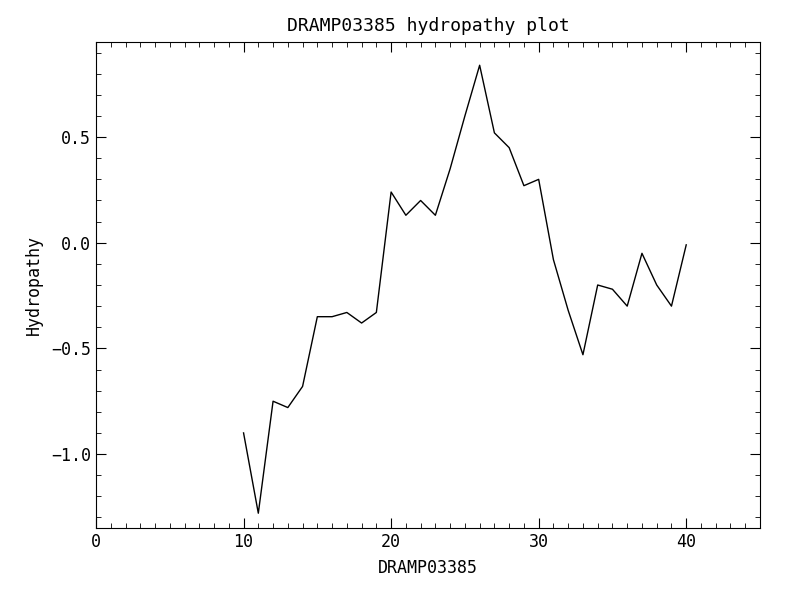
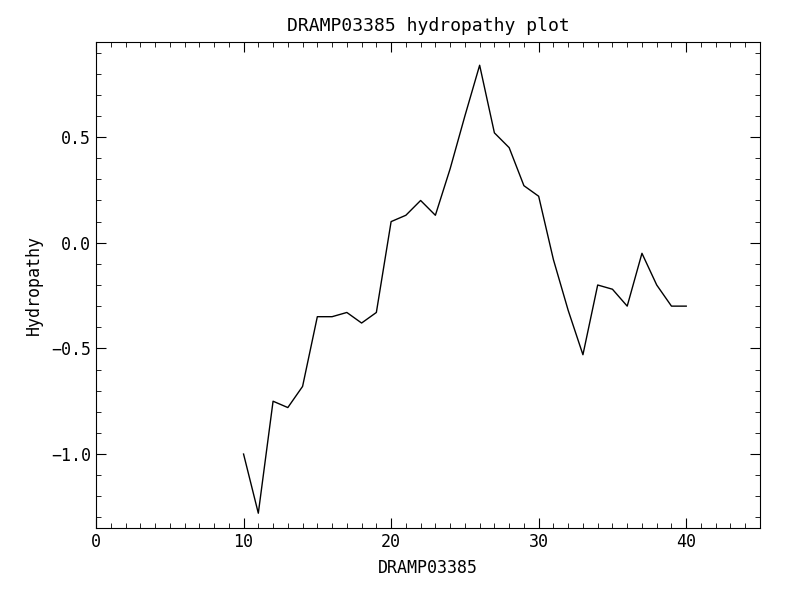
10: -0.90 -> -1.00
20: 0.24 -> 0.10
30: 0.30 -> 0.22
40: -0.01 -> -0.30
